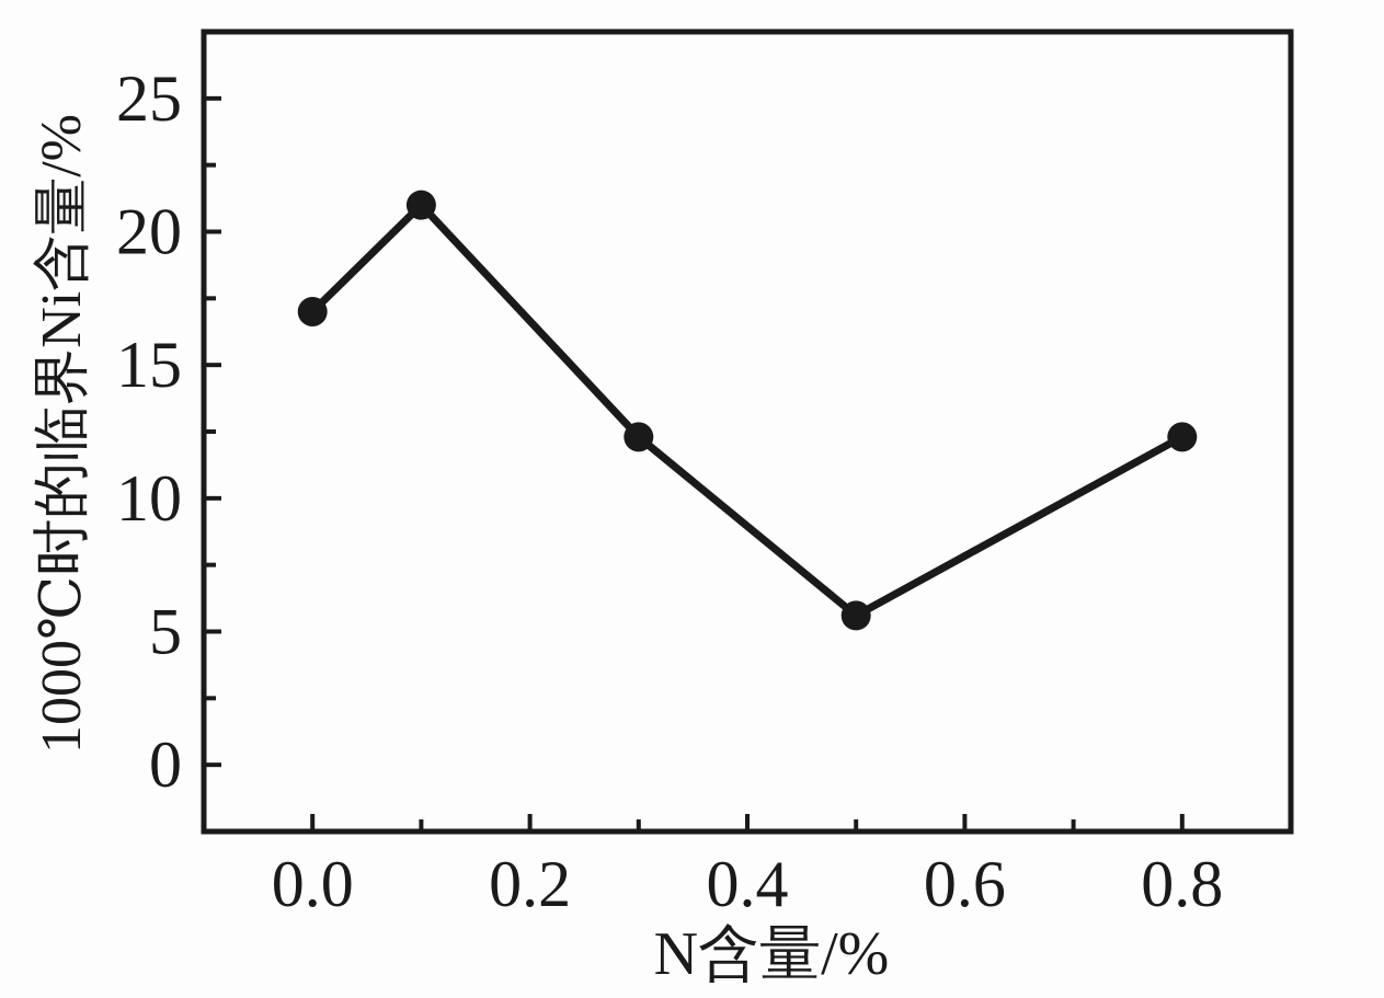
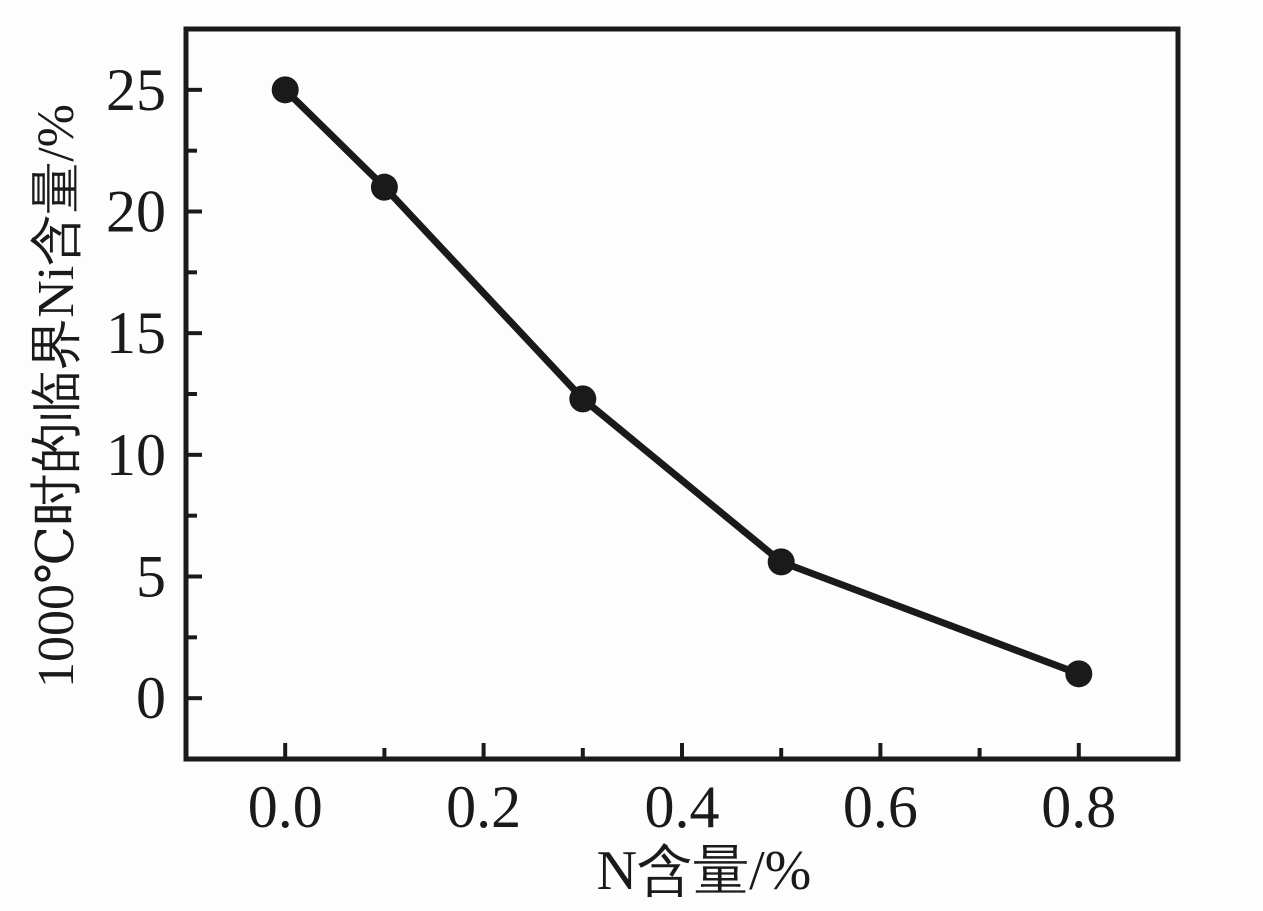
0.0: 17.0 -> 25.0
0.8: 12.3 -> 1.0
